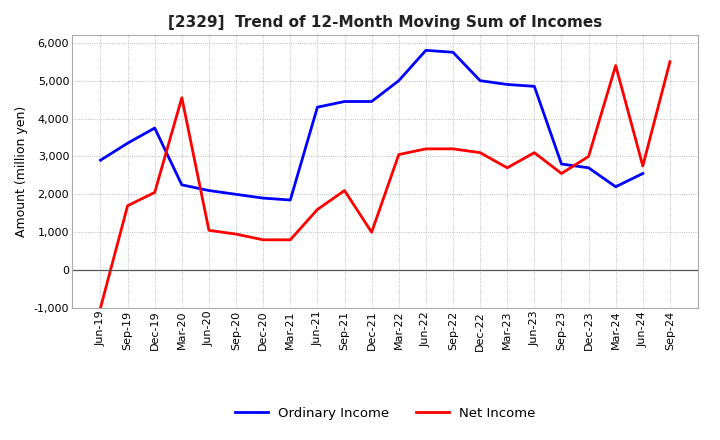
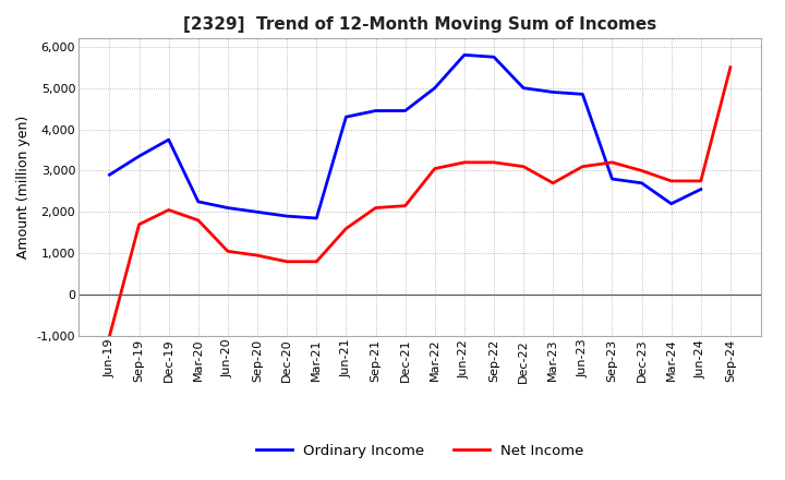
Net Income/Mar-20: 4,550 -> 1,800
Net Income/Dec-21: 1,000 -> 2,150
Net Income/Sep-23: 2,550 -> 3,200
Net Income/Mar-24: 5,400 -> 2,750
